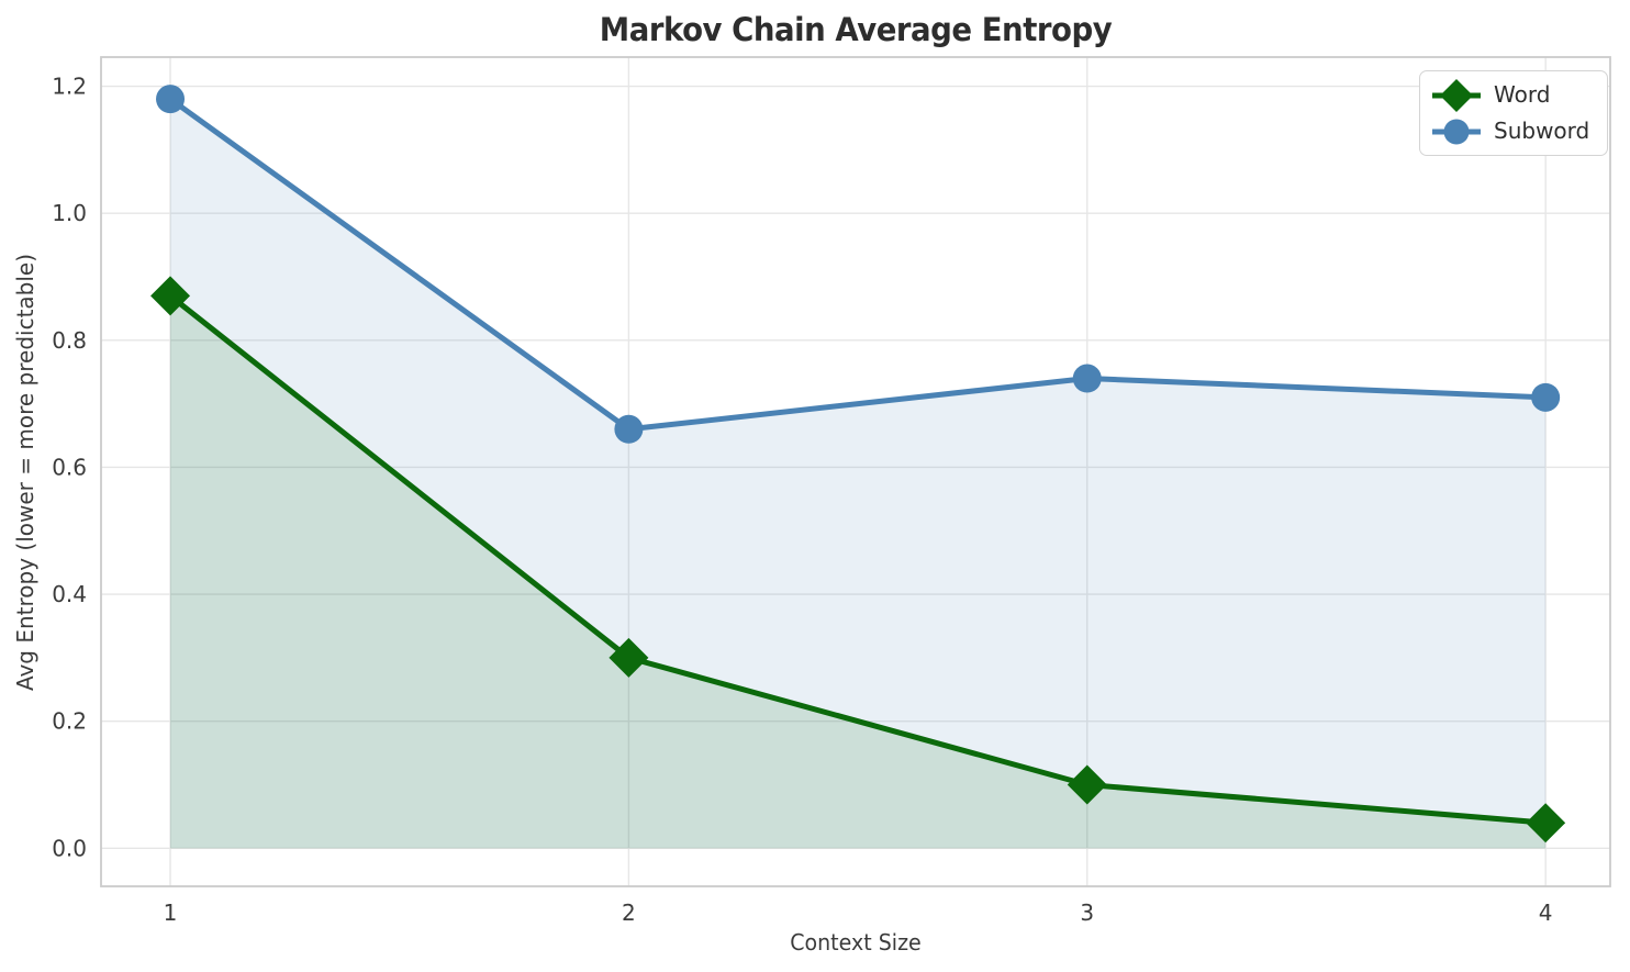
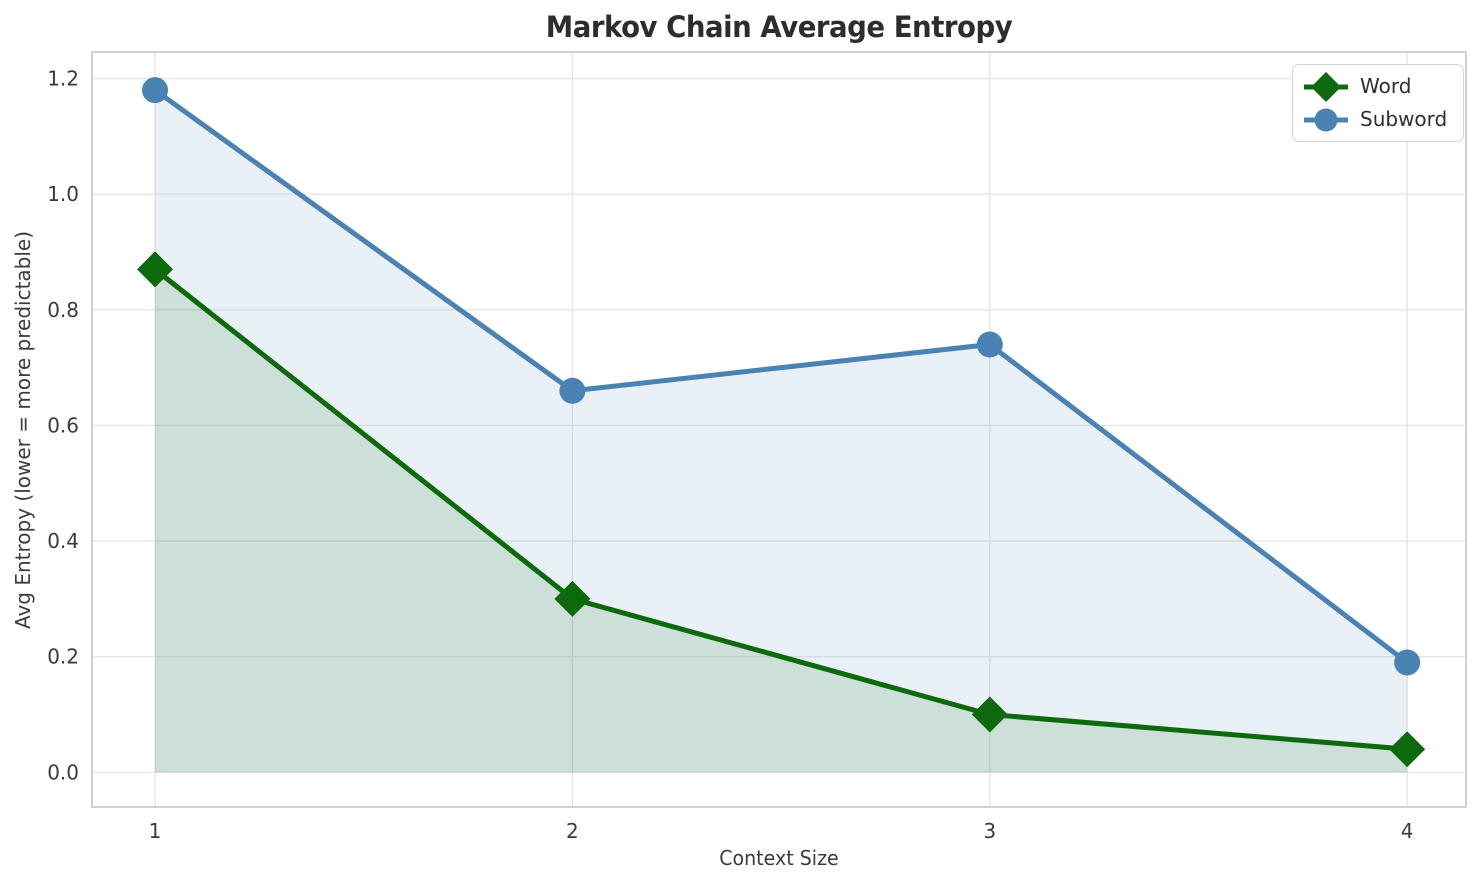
Subword/4: 0.71 -> 0.19
